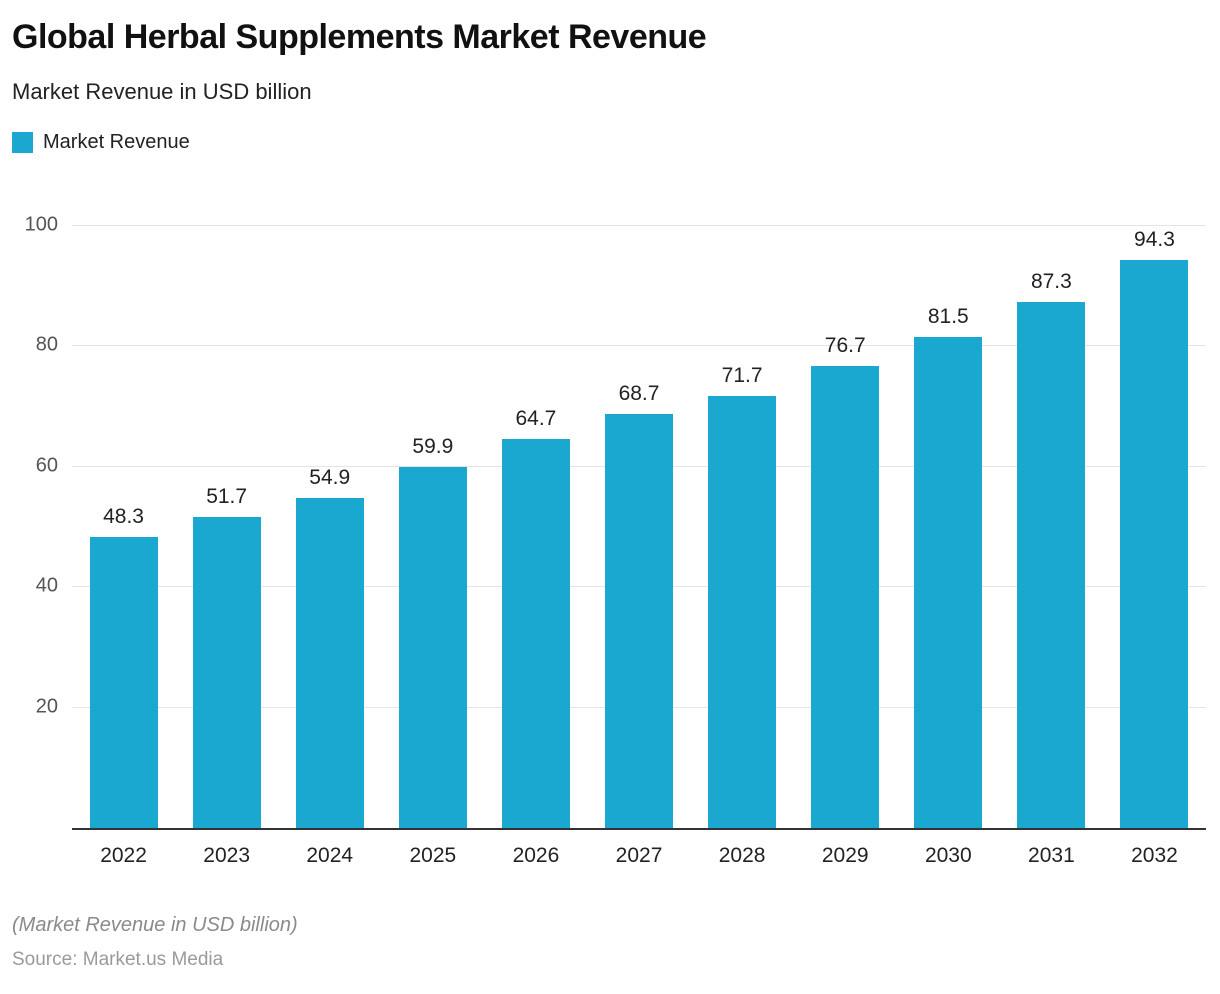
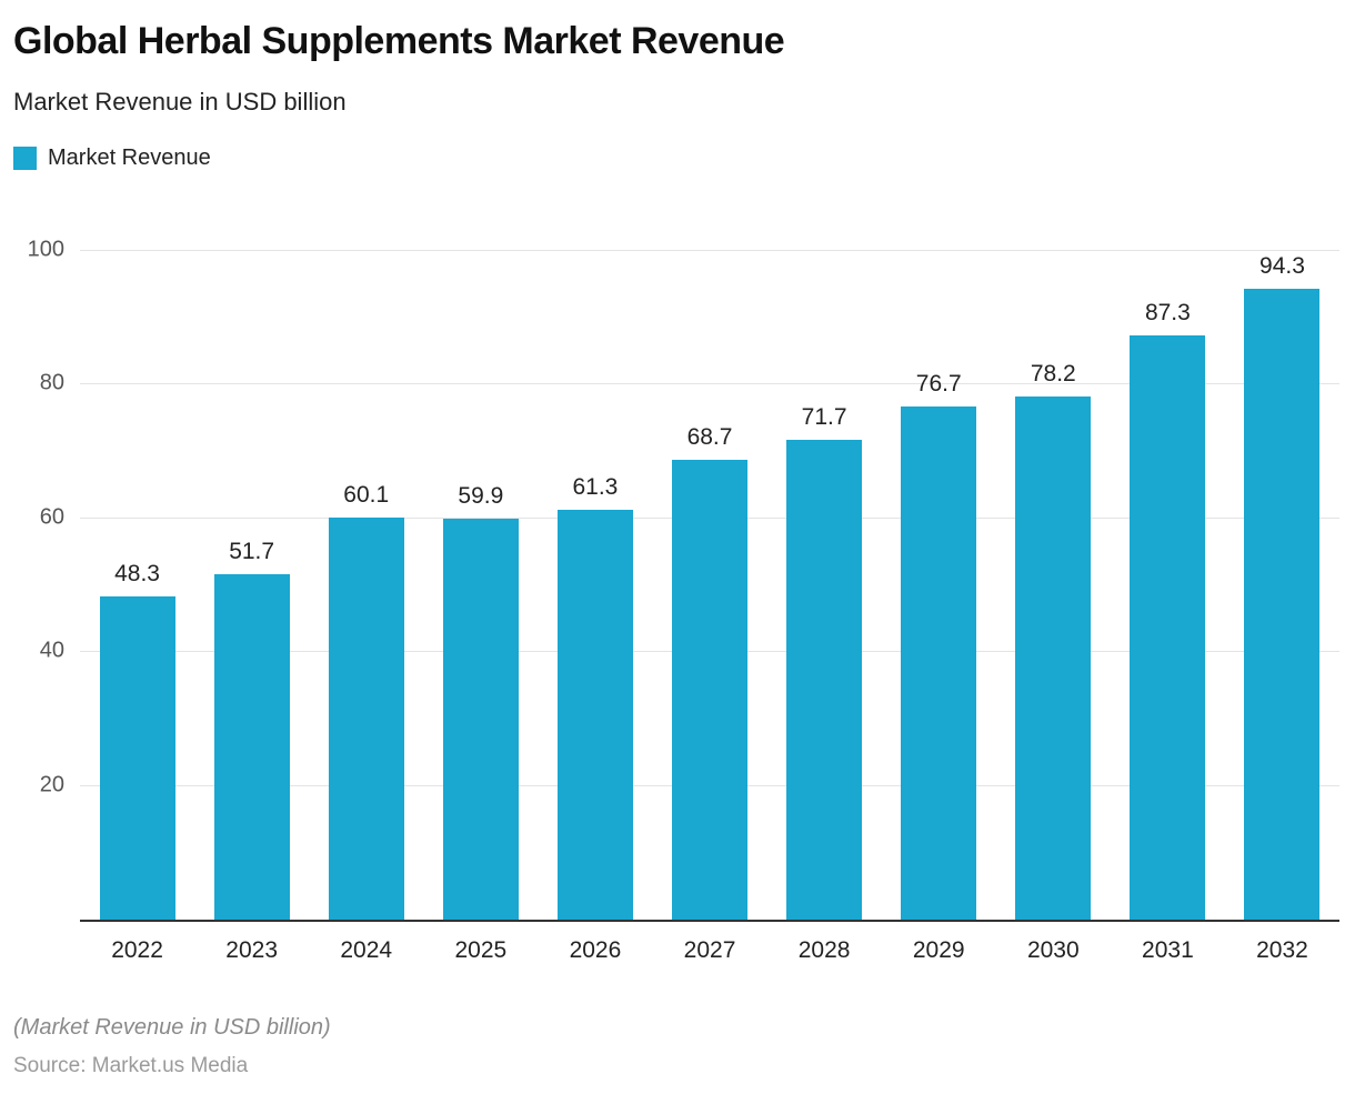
2024: 54.9 -> 60.1
2026: 64.7 -> 61.3
2030: 81.5 -> 78.2
